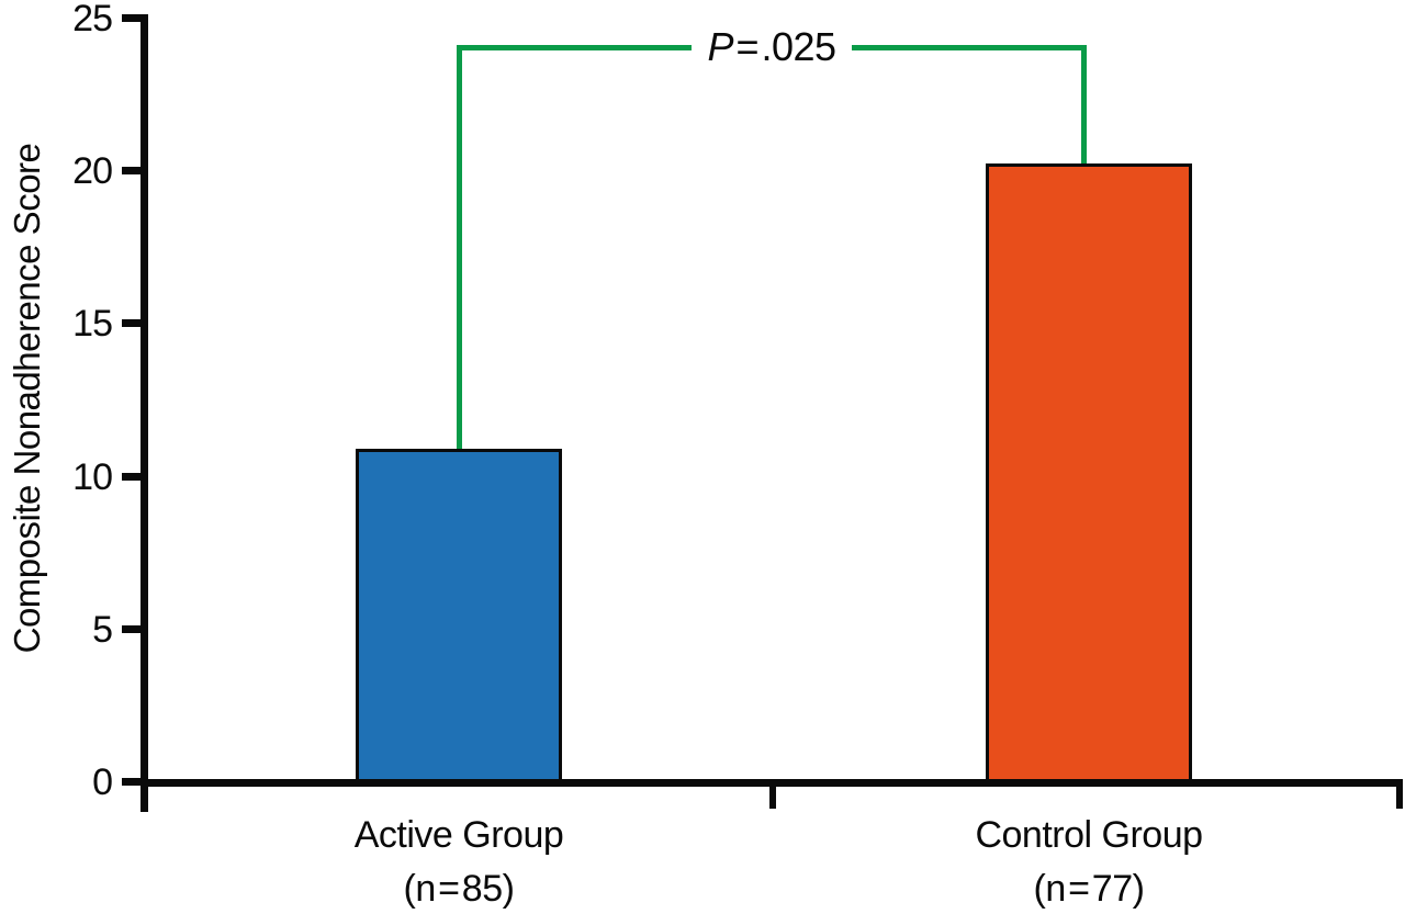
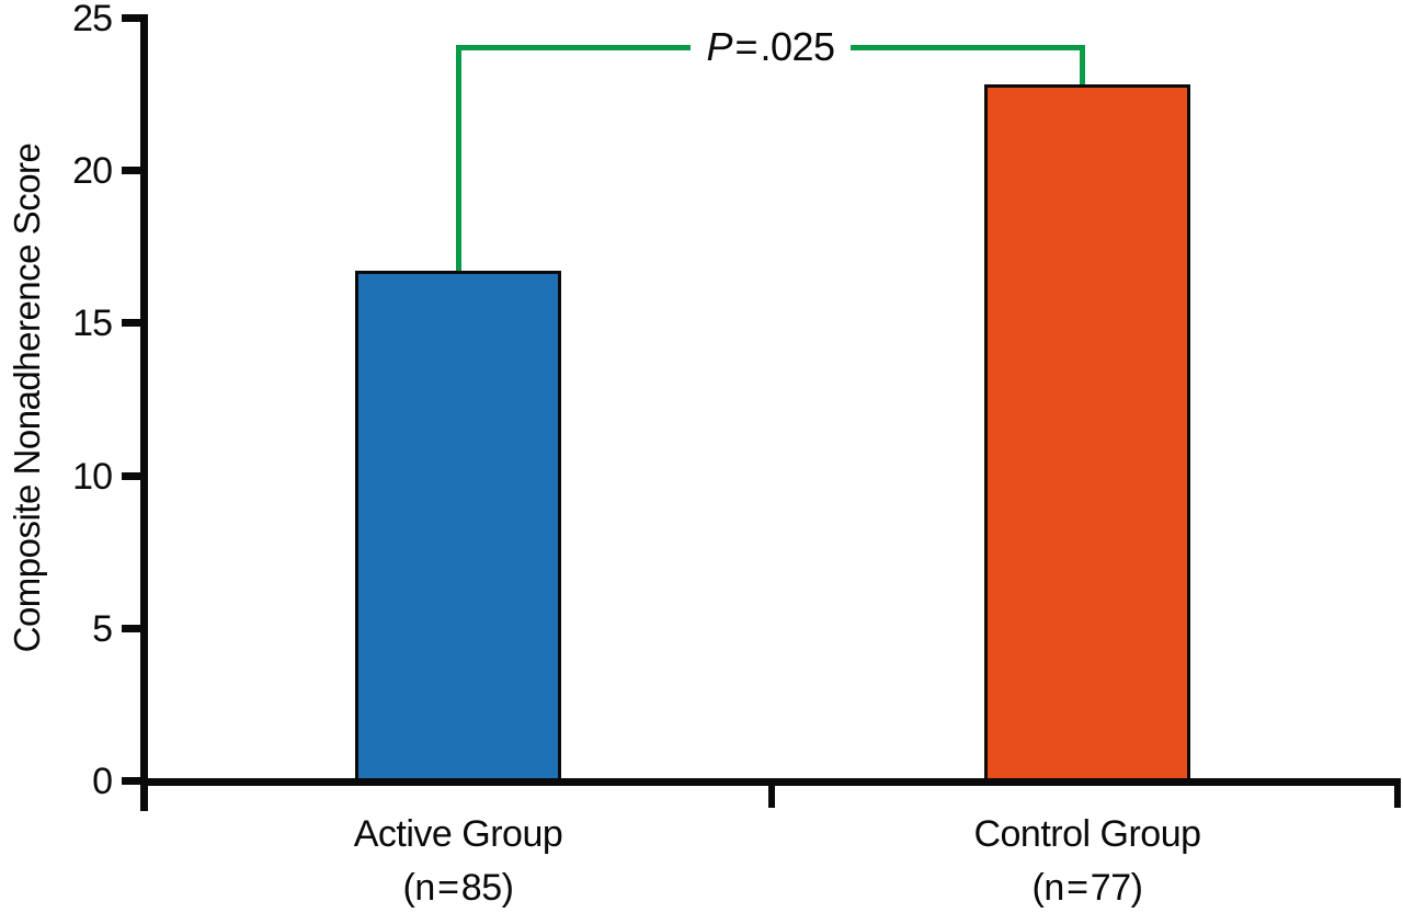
Active Group (n=85): 10.9 -> 16.7
Control Group (n=77): 20.2 -> 22.8
